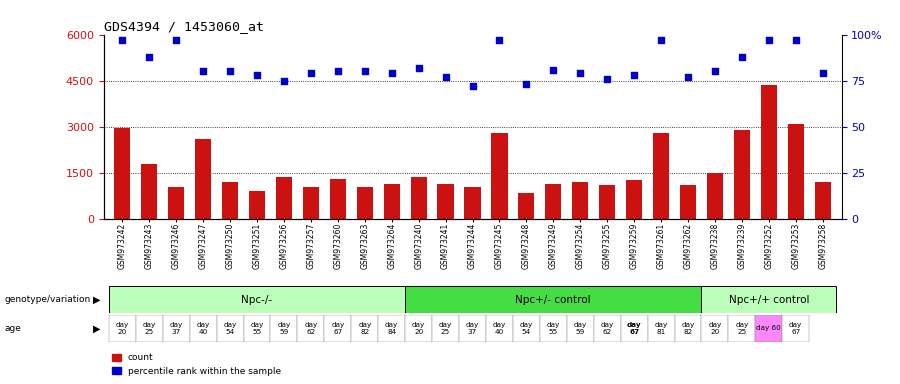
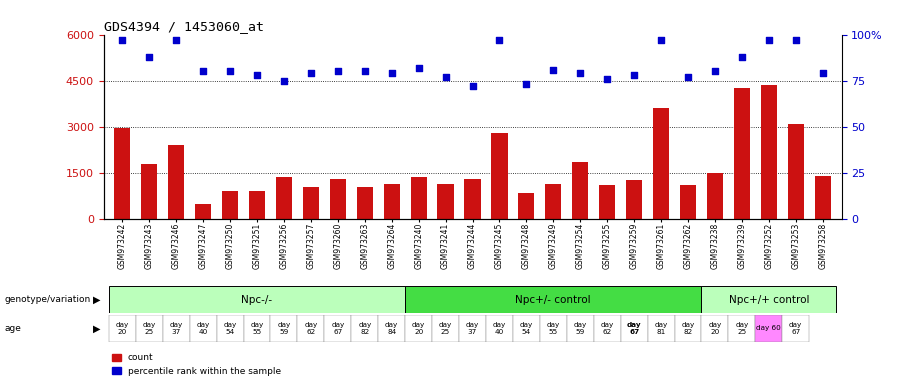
count/GSM973246: 1050 -> 2400
count/GSM973247: 2600 -> 500
count/GSM973250: 1200 -> 900
count/GSM973244: 1050 -> 1300
count/GSM973254: 1200 -> 1850
count/GSM973261: 2800 -> 3600
count/GSM973239: 2900 -> 4250
count/GSM973258: 1200 -> 1400
